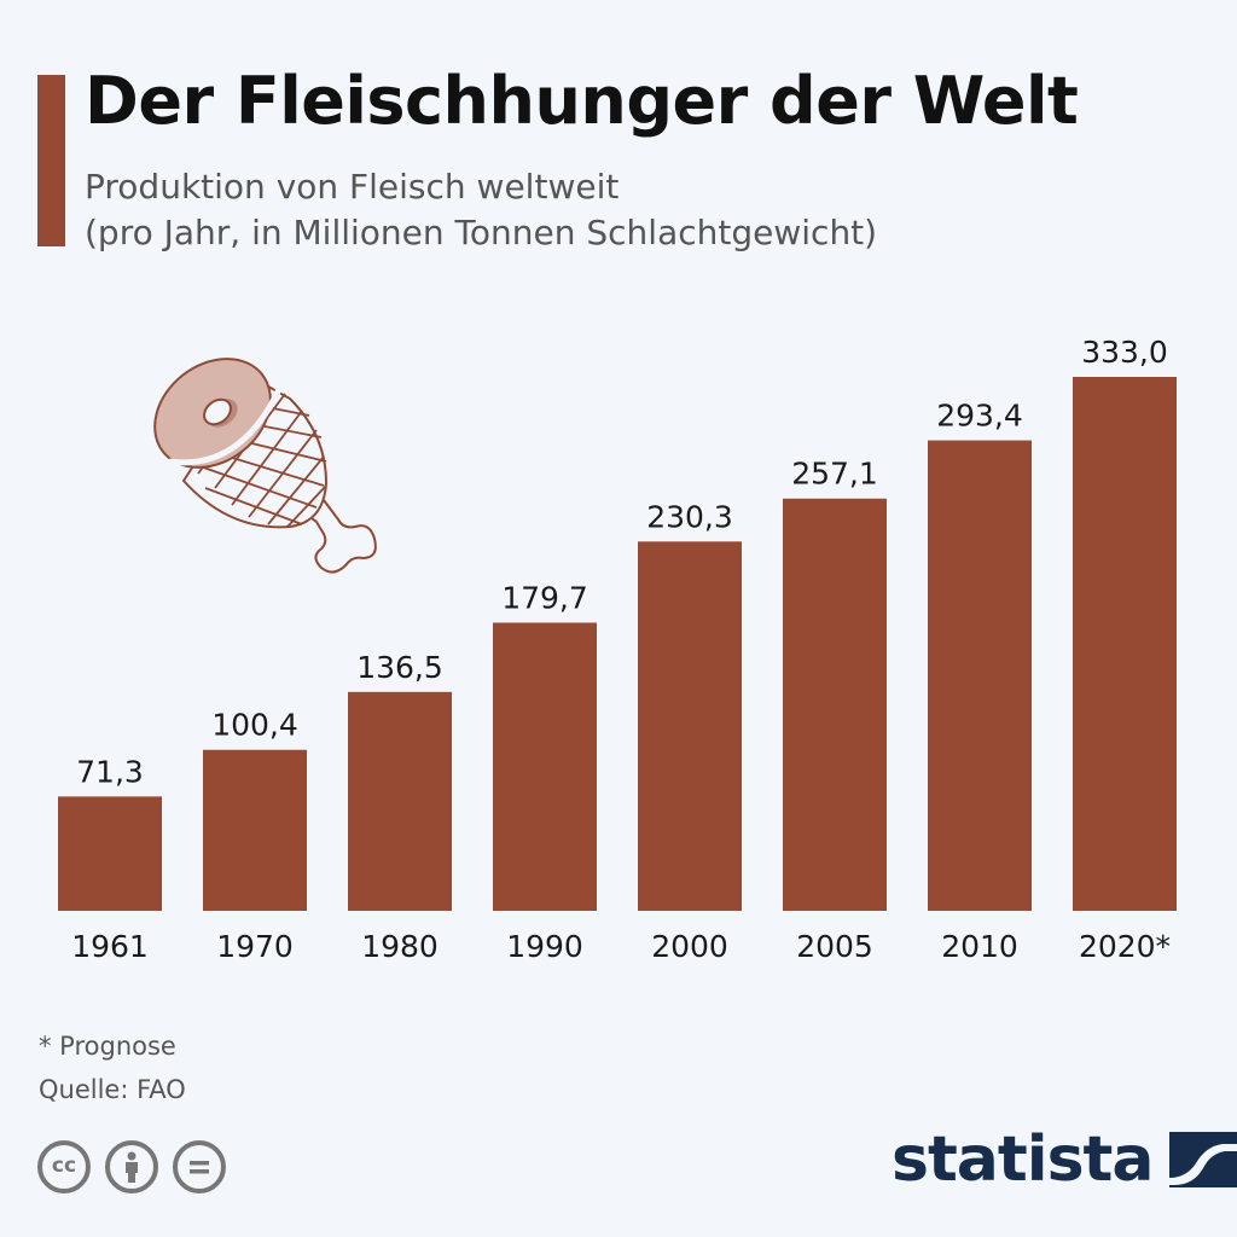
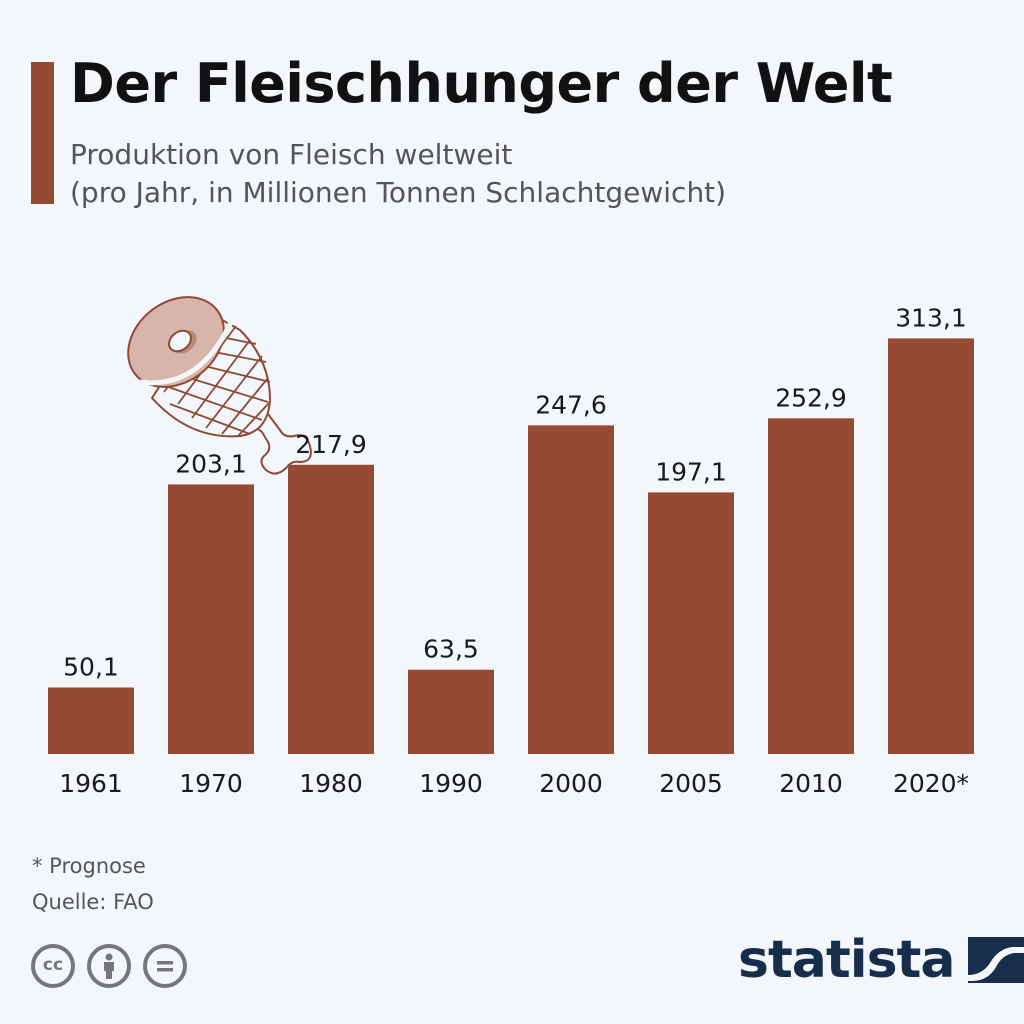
1961: 71,3 -> 50,1
1970: 100,4 -> 203,1
1980: 136,5 -> 217,9
1990: 179,7 -> 63,5
2000: 230,3 -> 247,6
2005: 257,1 -> 197,1
2010: 293,4 -> 252,9
2020*: 333,0 -> 313,1
